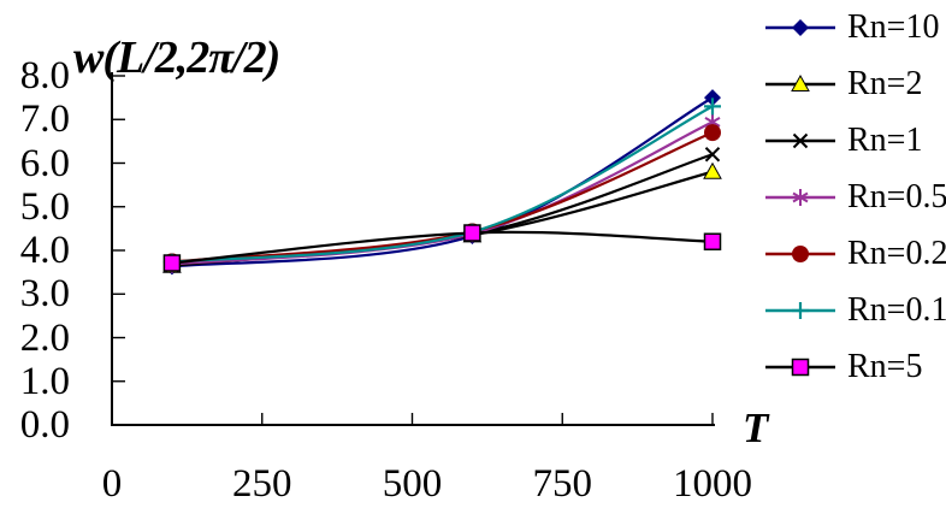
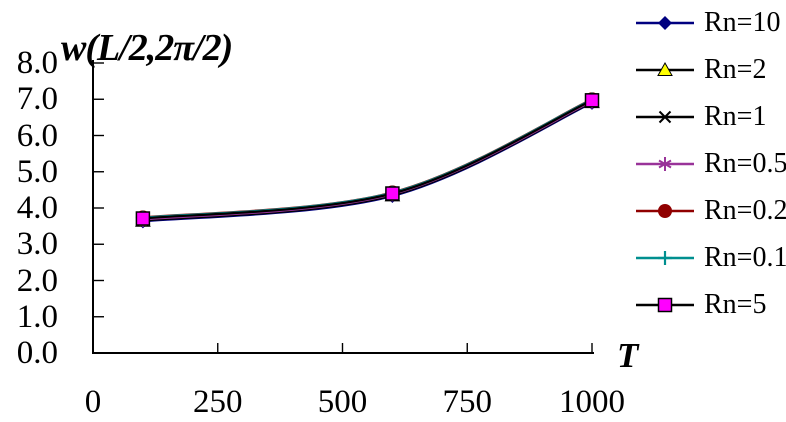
Rn=10/1000: 7.5 -> 6.9
Rn=2/1000: 5.8 -> 6.9
Rn=1/1000: 6.2 -> 6.9
Rn=0.2/1000: 6.7 -> 7.0
Rn=0.1/1000: 7.3 -> 7.0
Rn=5/1000: 4.2 -> 7.0
